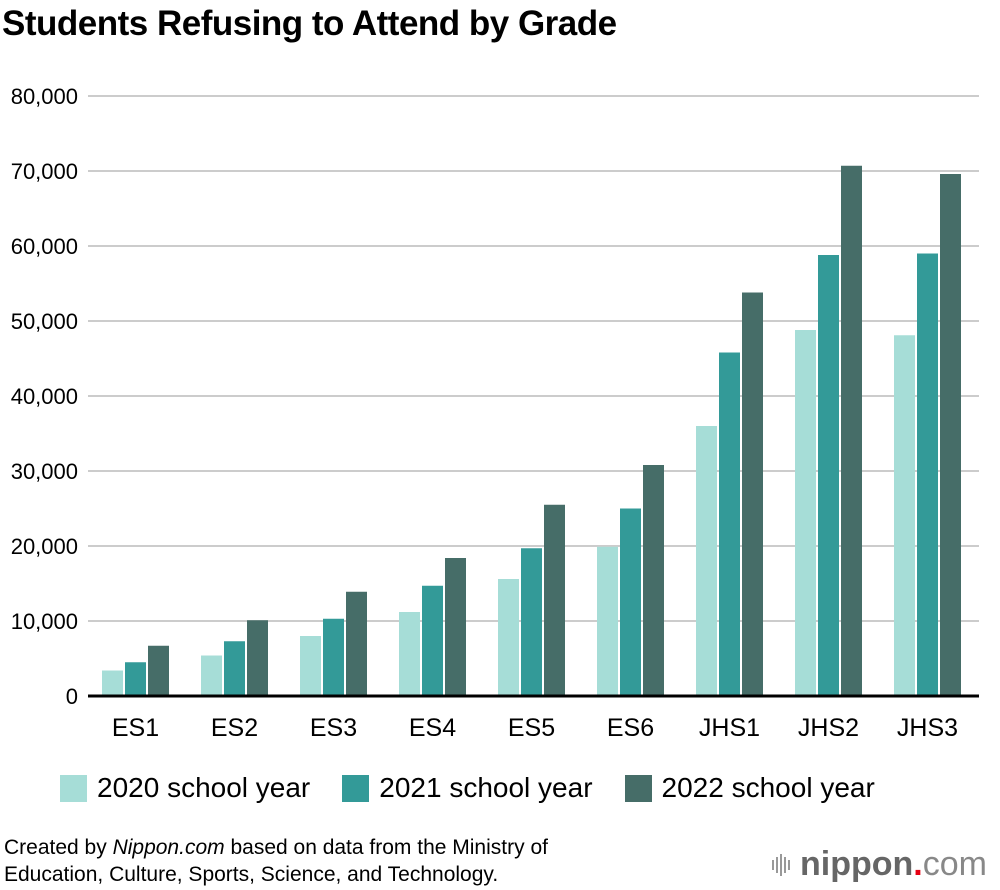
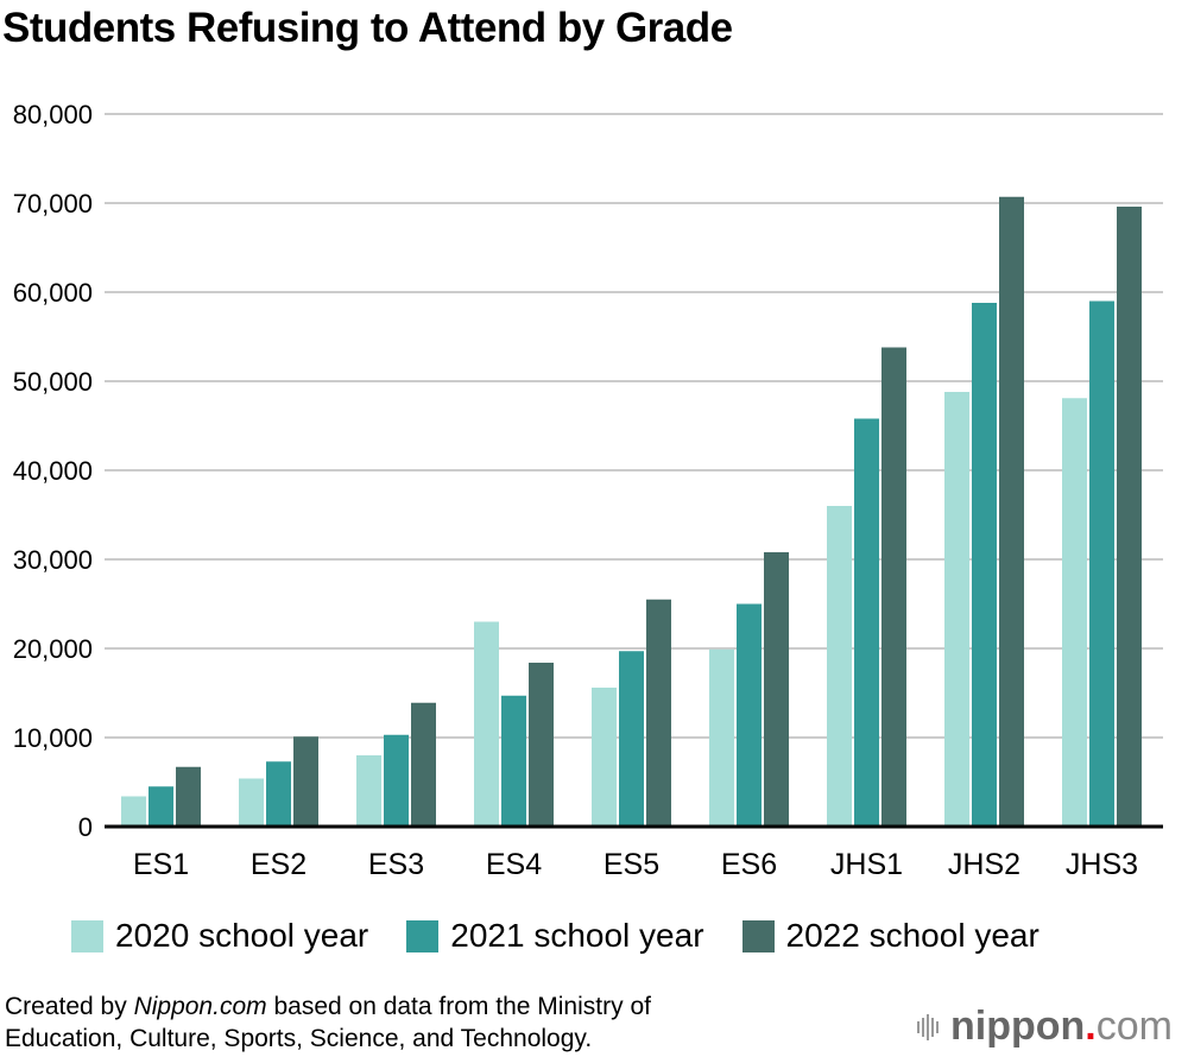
2020 school year/ES4: 11000 -> 23000
